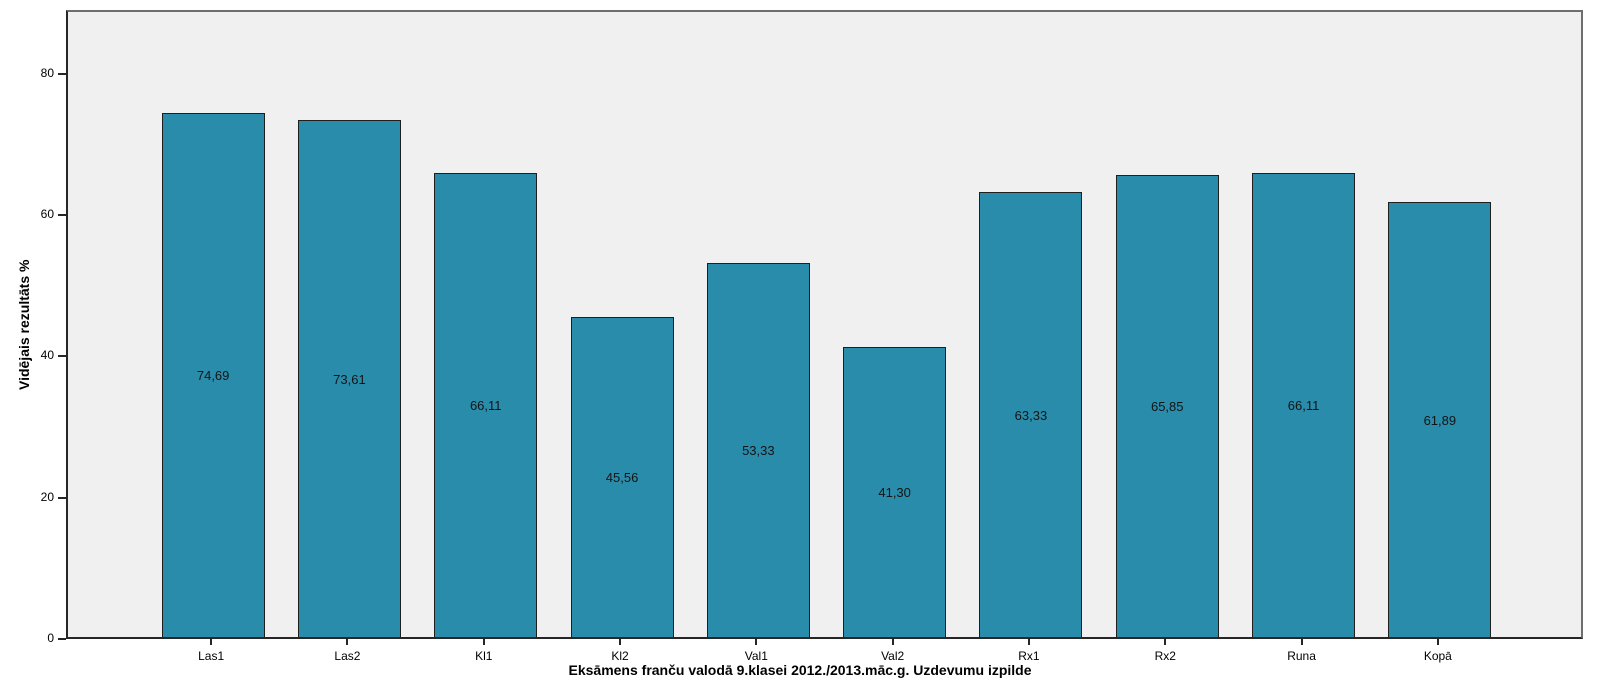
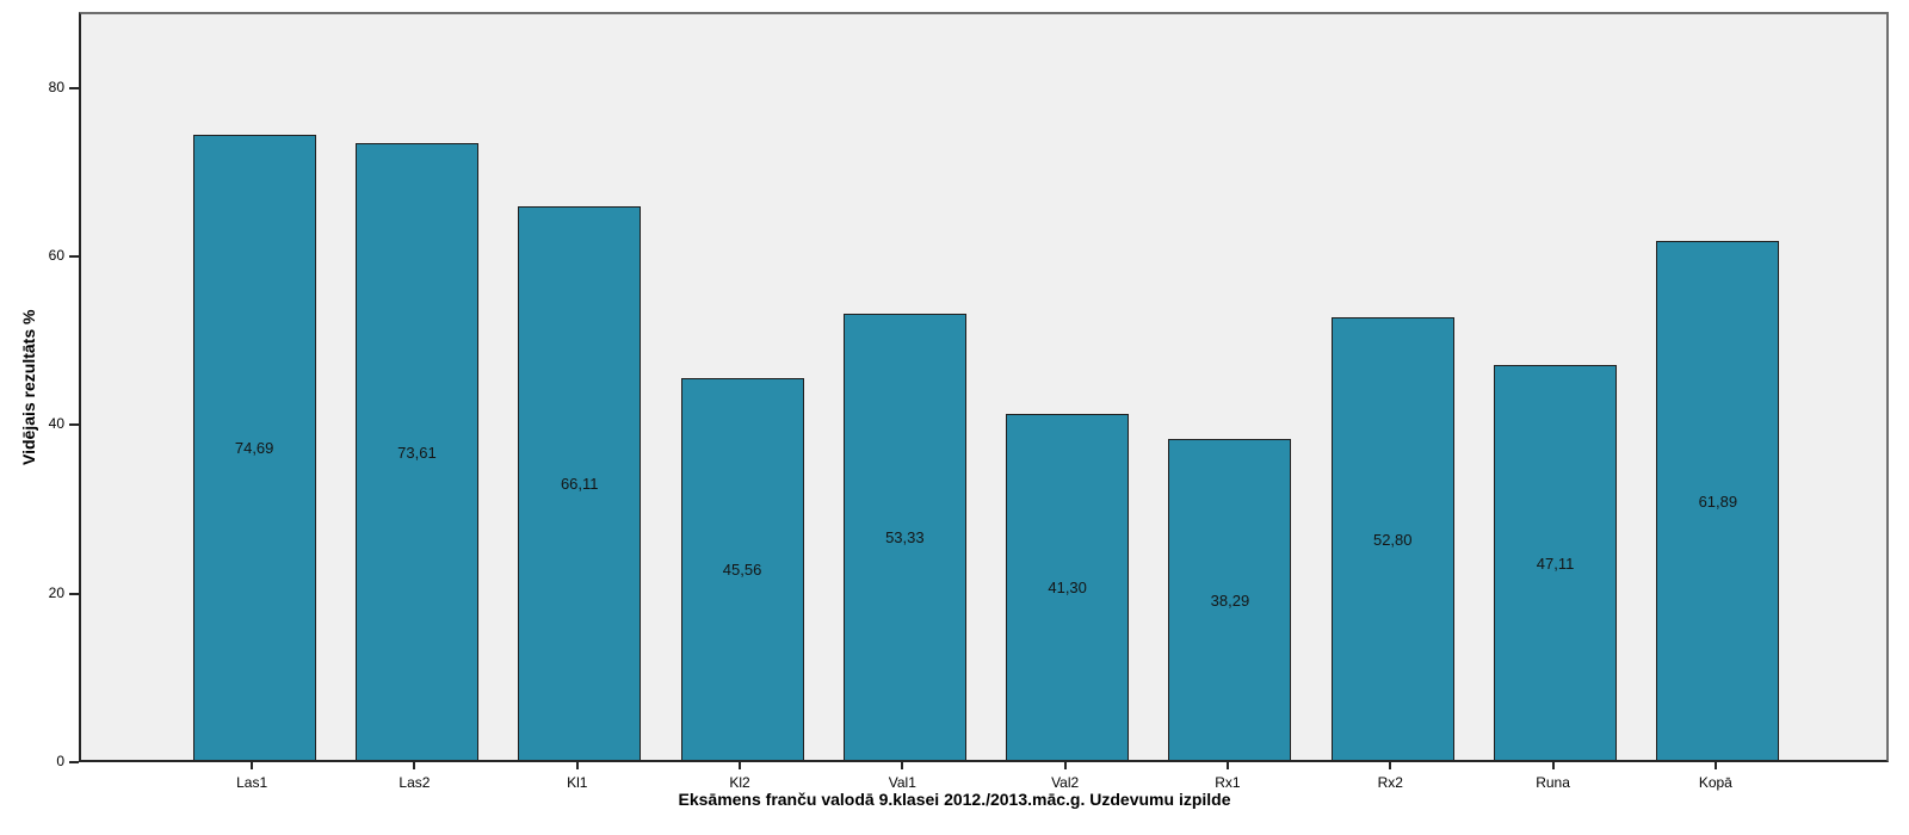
Rx1: 63,33 -> 38,29
Rx2: 65,85 -> 52,80
Runa: 66,11 -> 47,11
